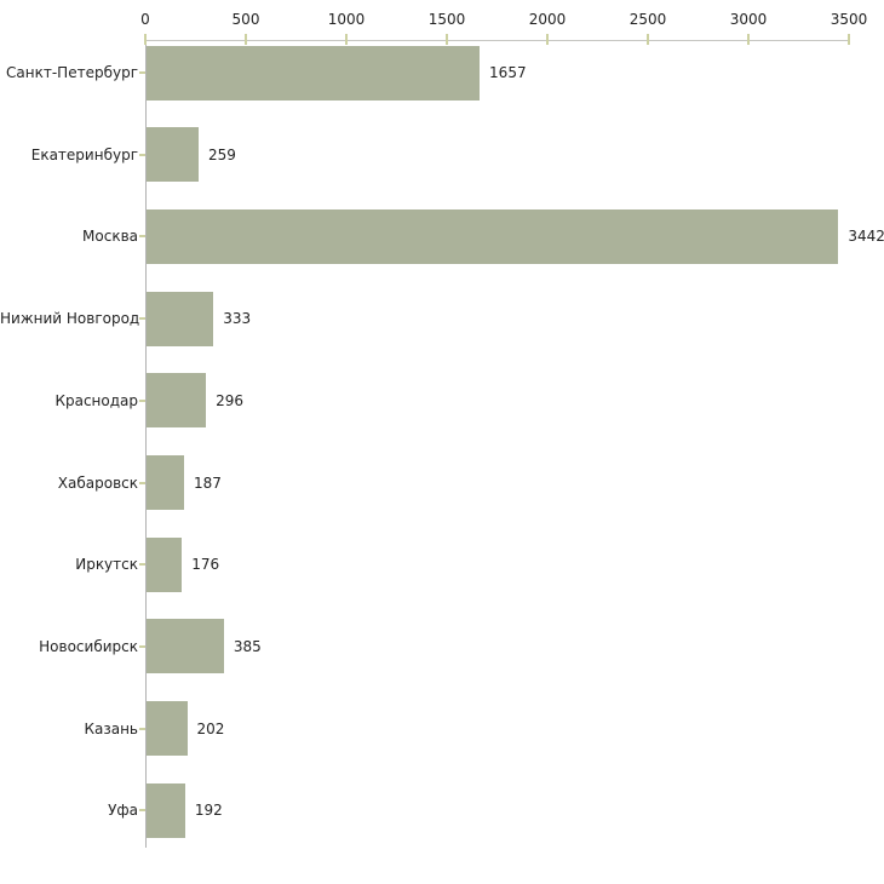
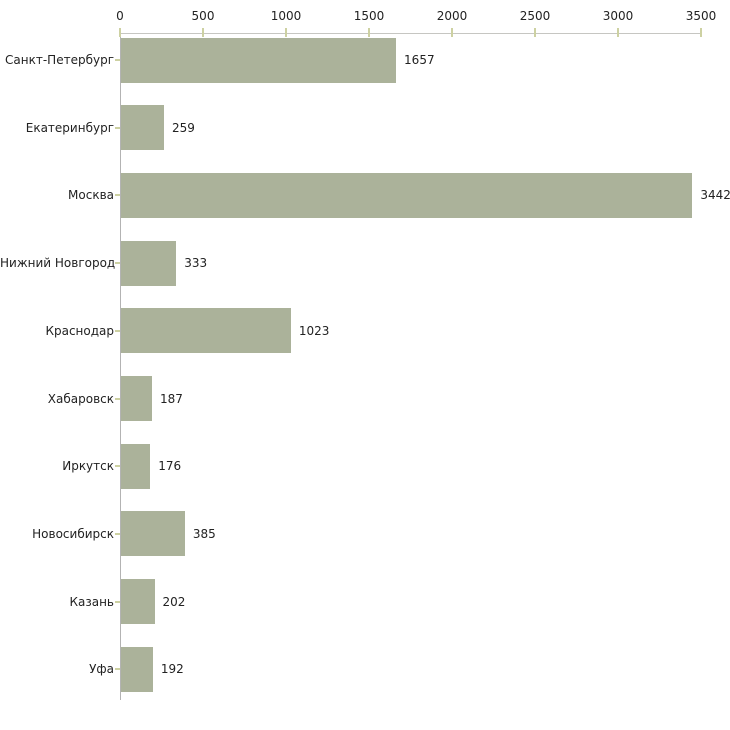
Краснодар: 296 -> 1023
